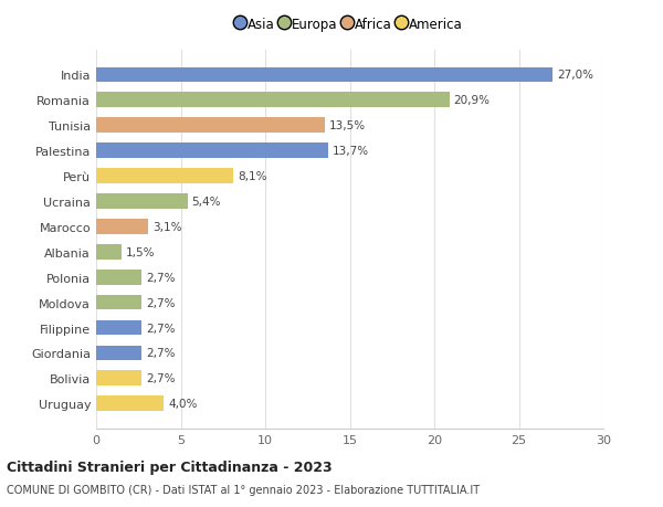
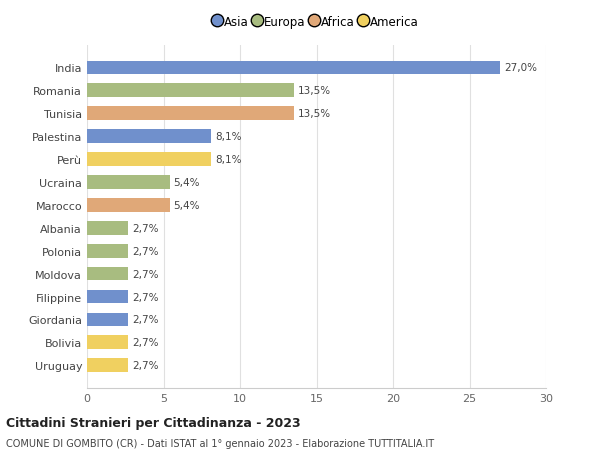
Romania: 20,9% -> 13,5%
Palestina: 13,7% -> 8,1%
Marocco: 3,1% -> 5,4%
Albania: 1,5% -> 2,7%
Uruguay: 4,0% -> 2,7%
